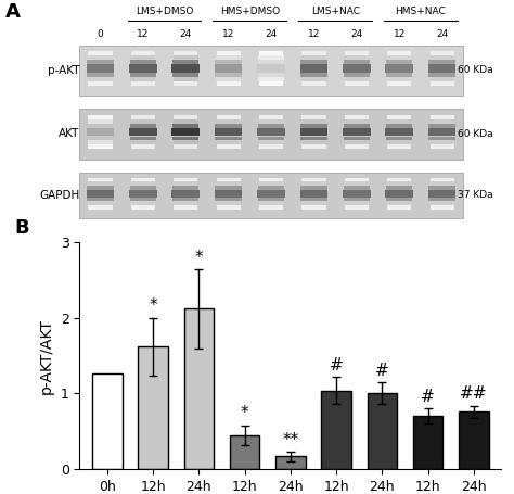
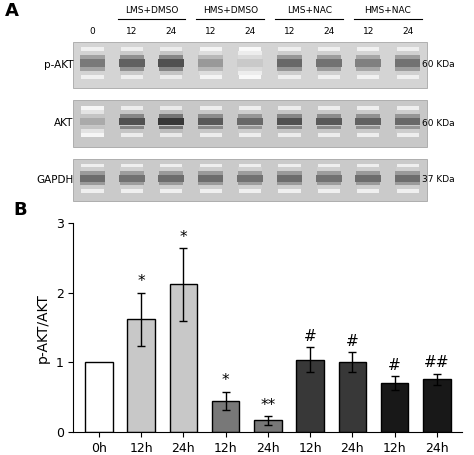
0h: 1.26 -> 1.00
